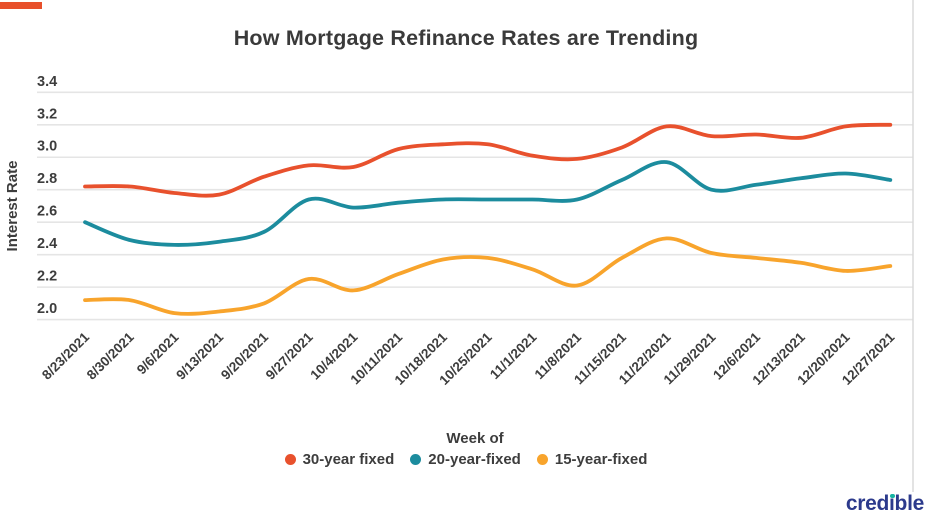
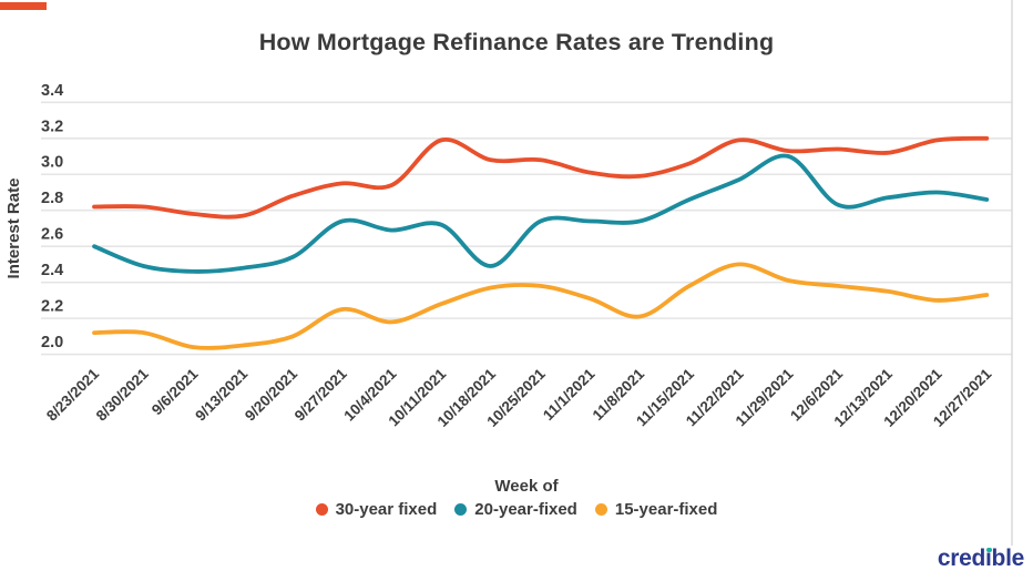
30-year fixed/10/11/2021: 3.05 -> 3.19
20-year-fixed/10/18/2021: 2.74 -> 2.49
20-year-fixed/11/29/2021: 2.80 -> 3.10
